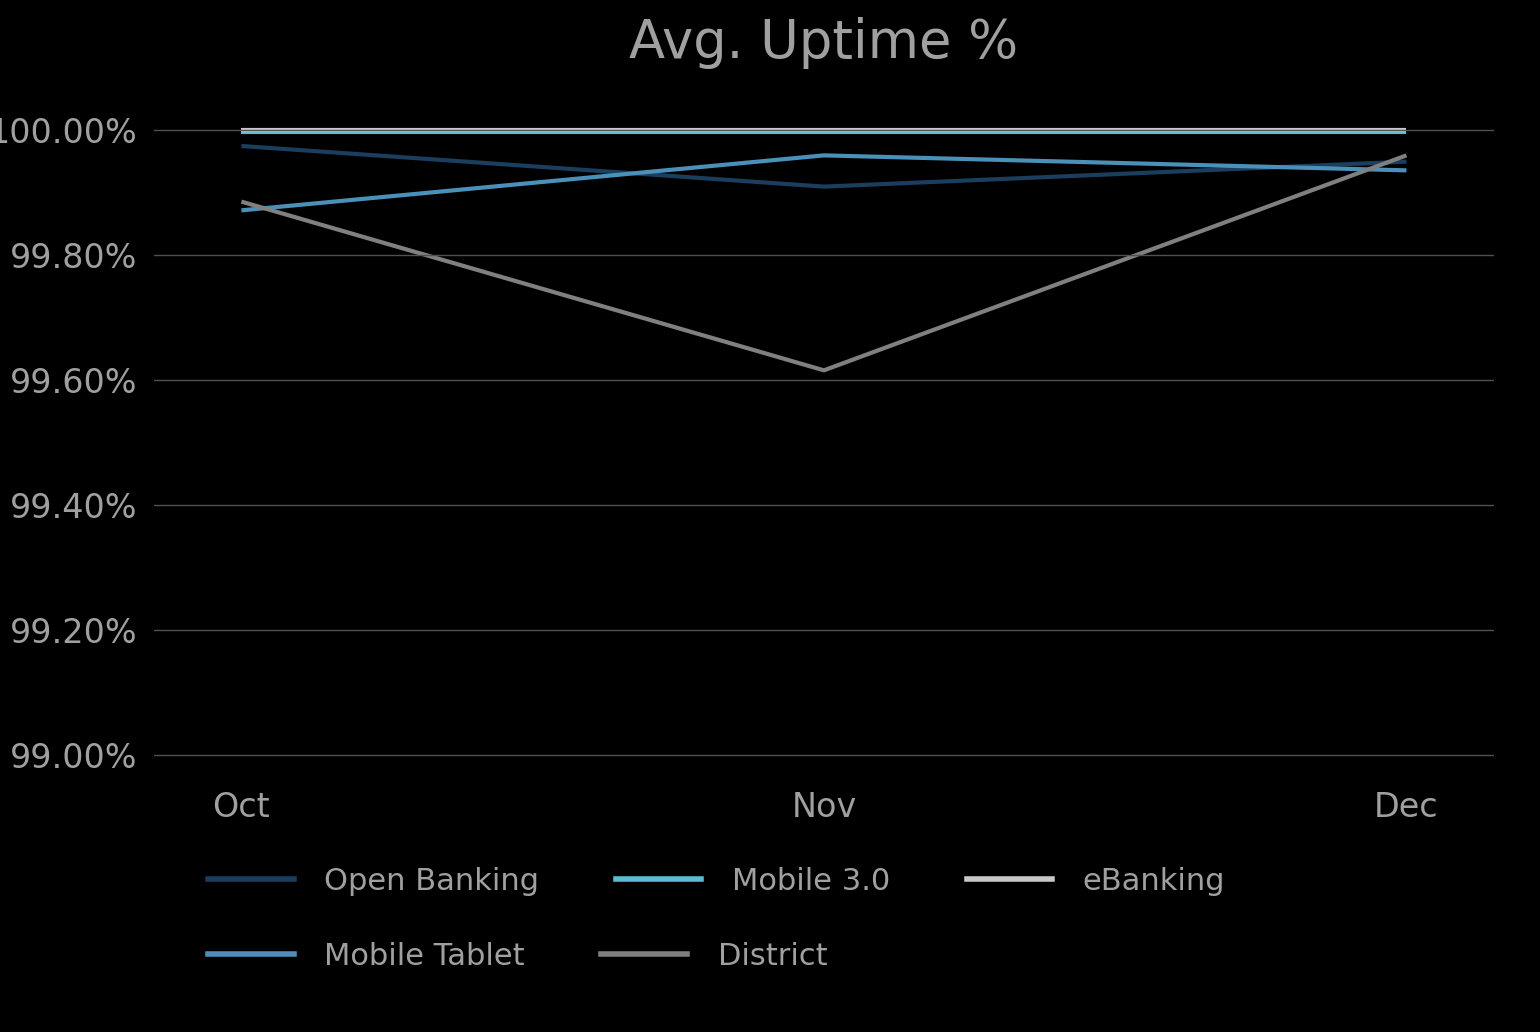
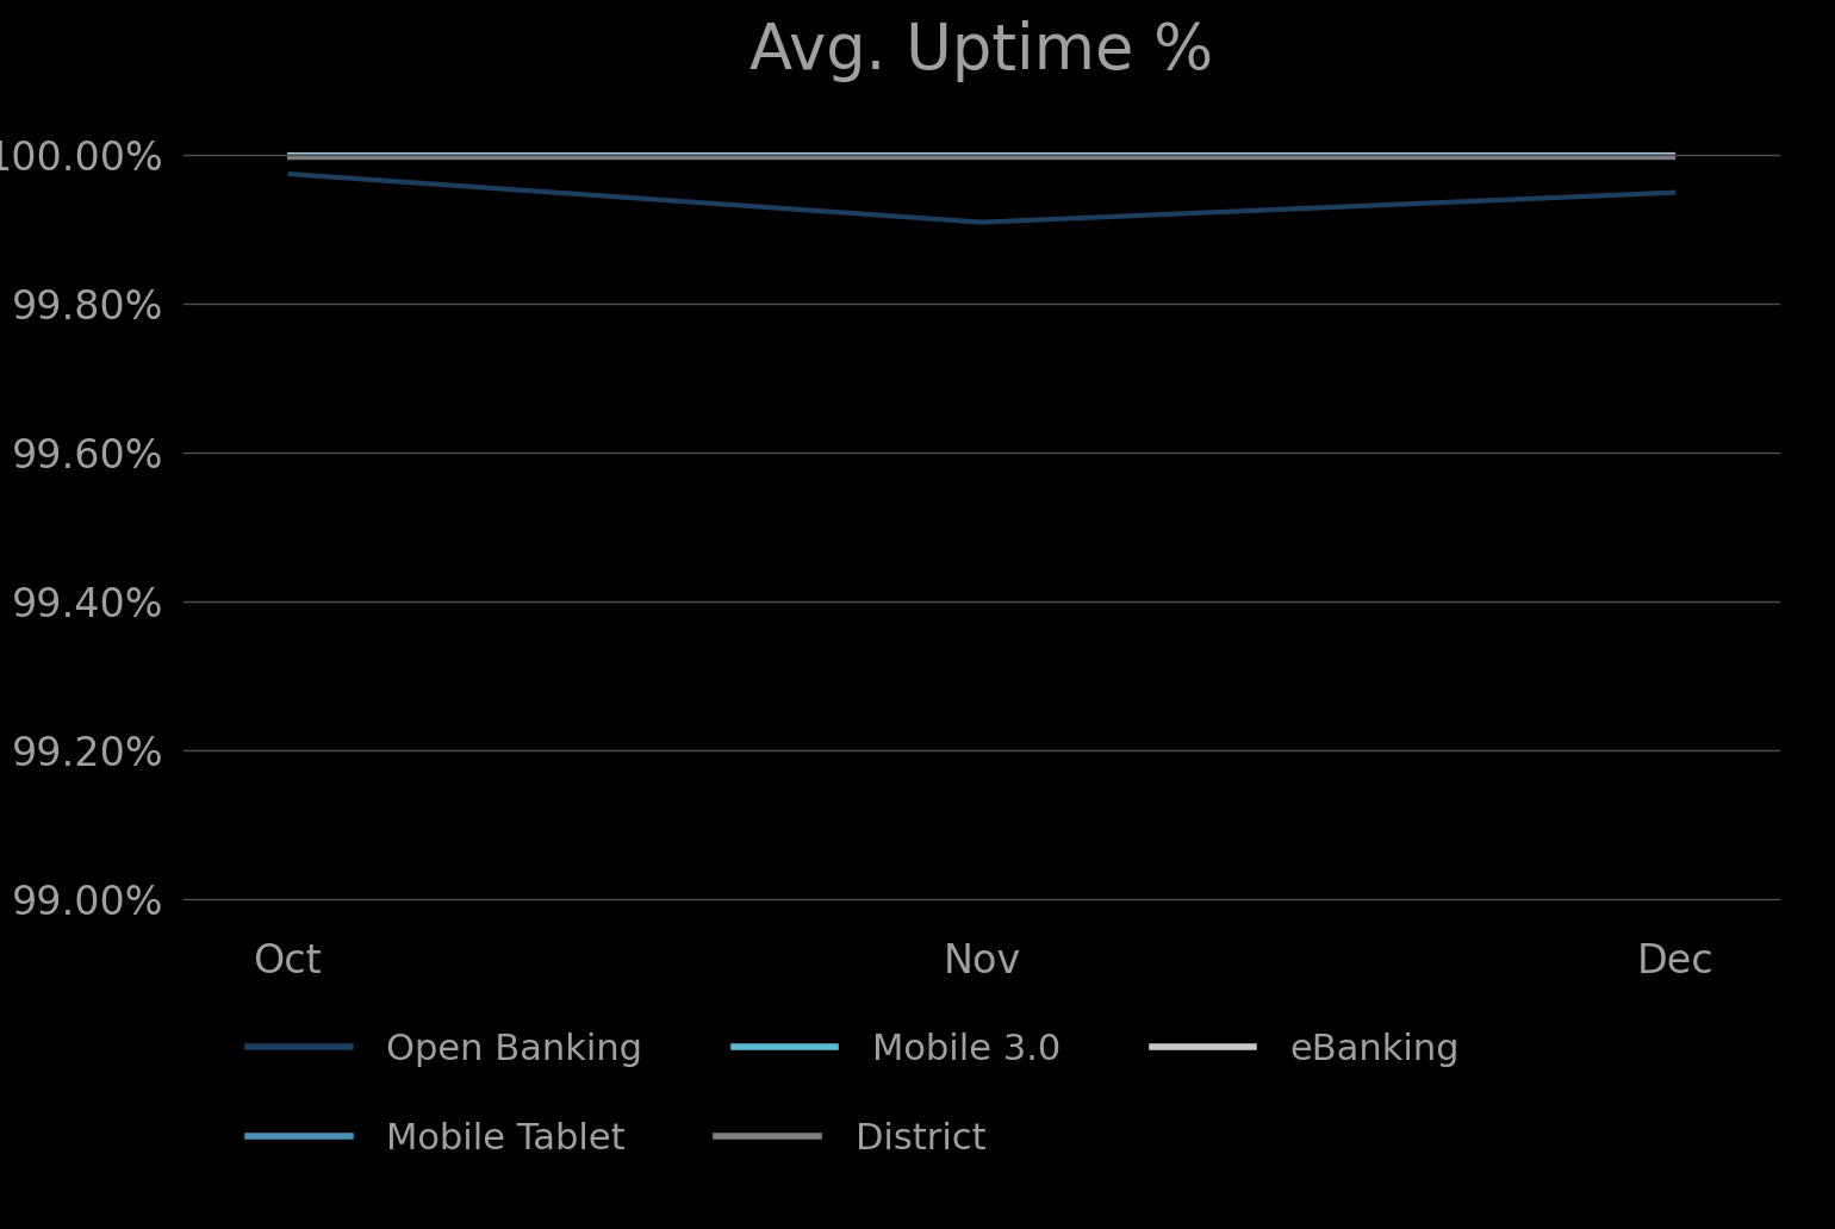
Mobile Tablet/Oct: 99.872% -> 99.999%
District/Oct: 99.886% -> 99.997%
Mobile Tablet/Nov: 99.960% -> 99.999%
District/Nov: 99.616% -> 99.997%
Mobile Tablet/Dec: 99.936% -> 99.999%
District/Dec: 99.960% -> 99.997%
